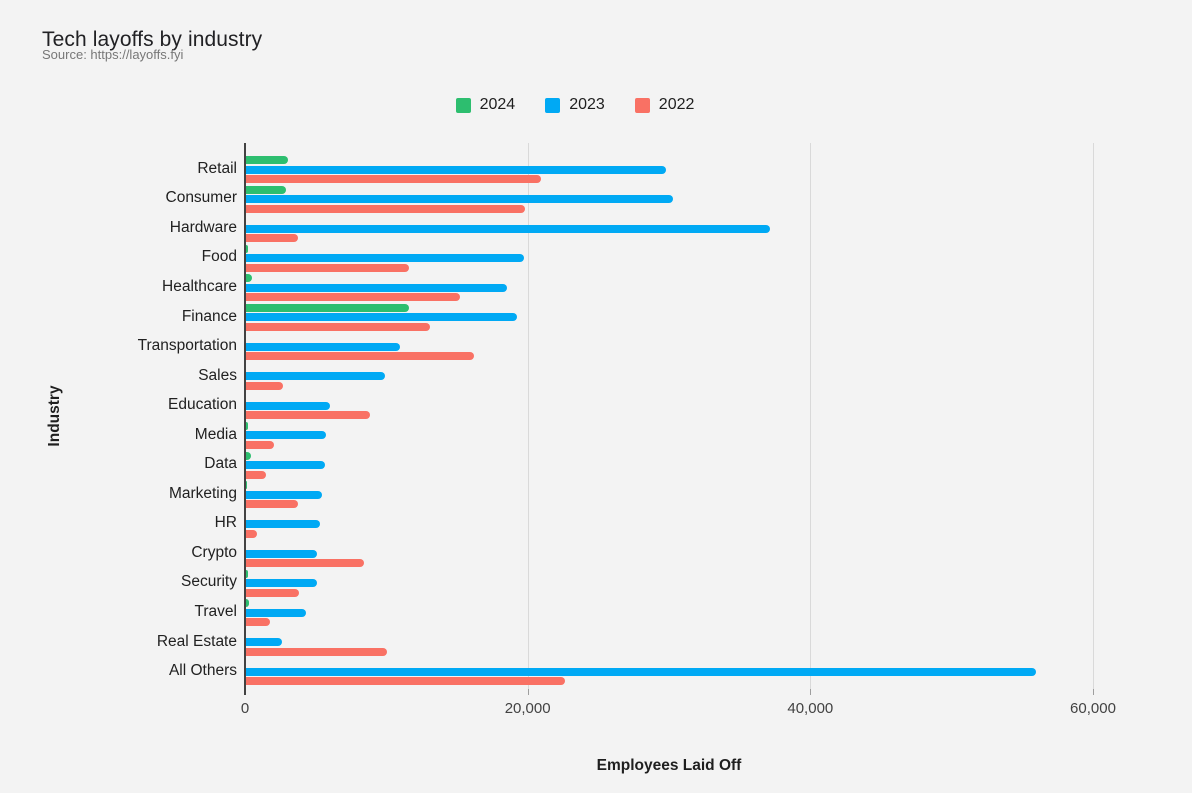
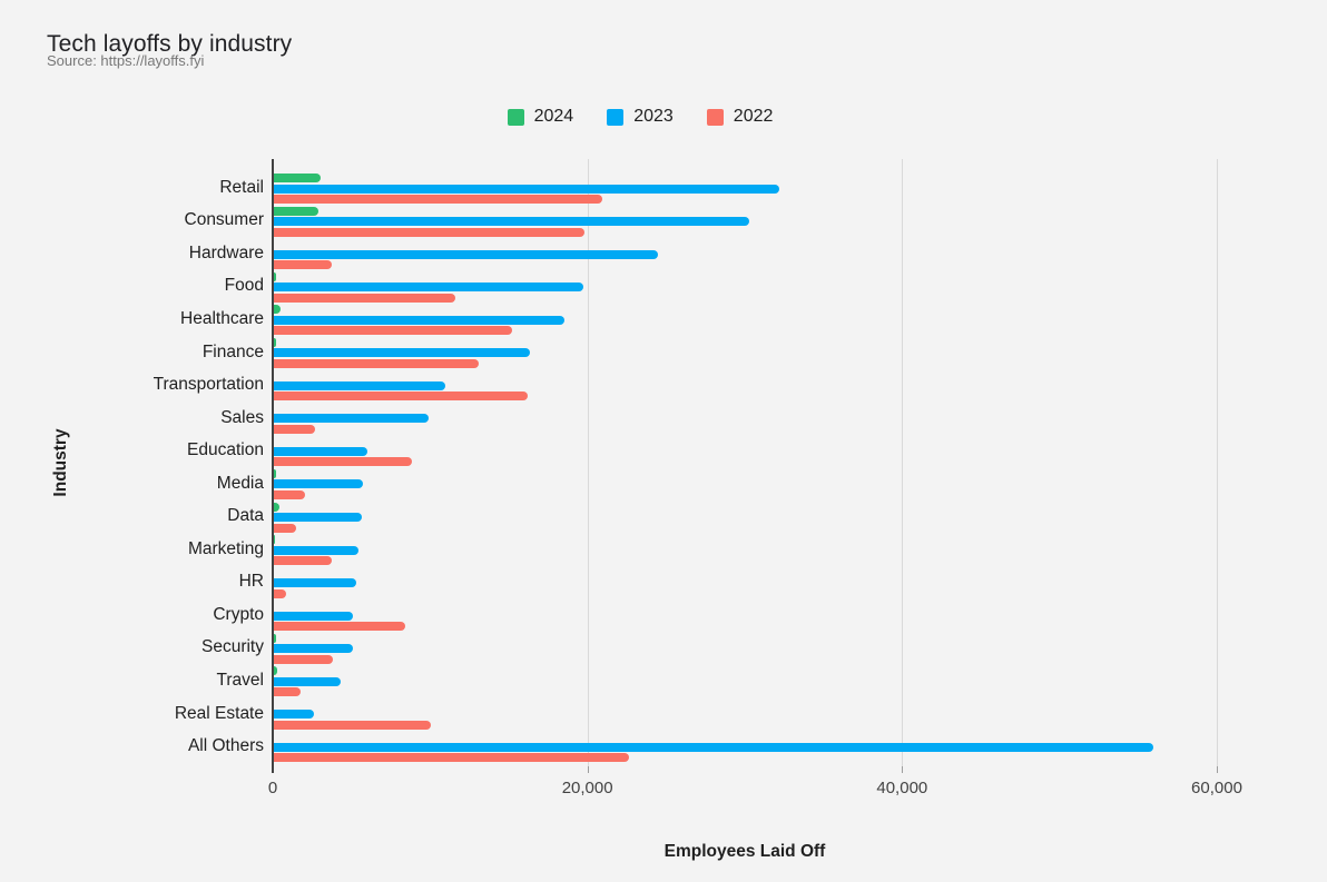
2023/Retail: 29700 -> 32100
2023/Hardware: 37100 -> 24400
2024/Finance: 11500 -> 200
2023/Finance: 19200 -> 16200
